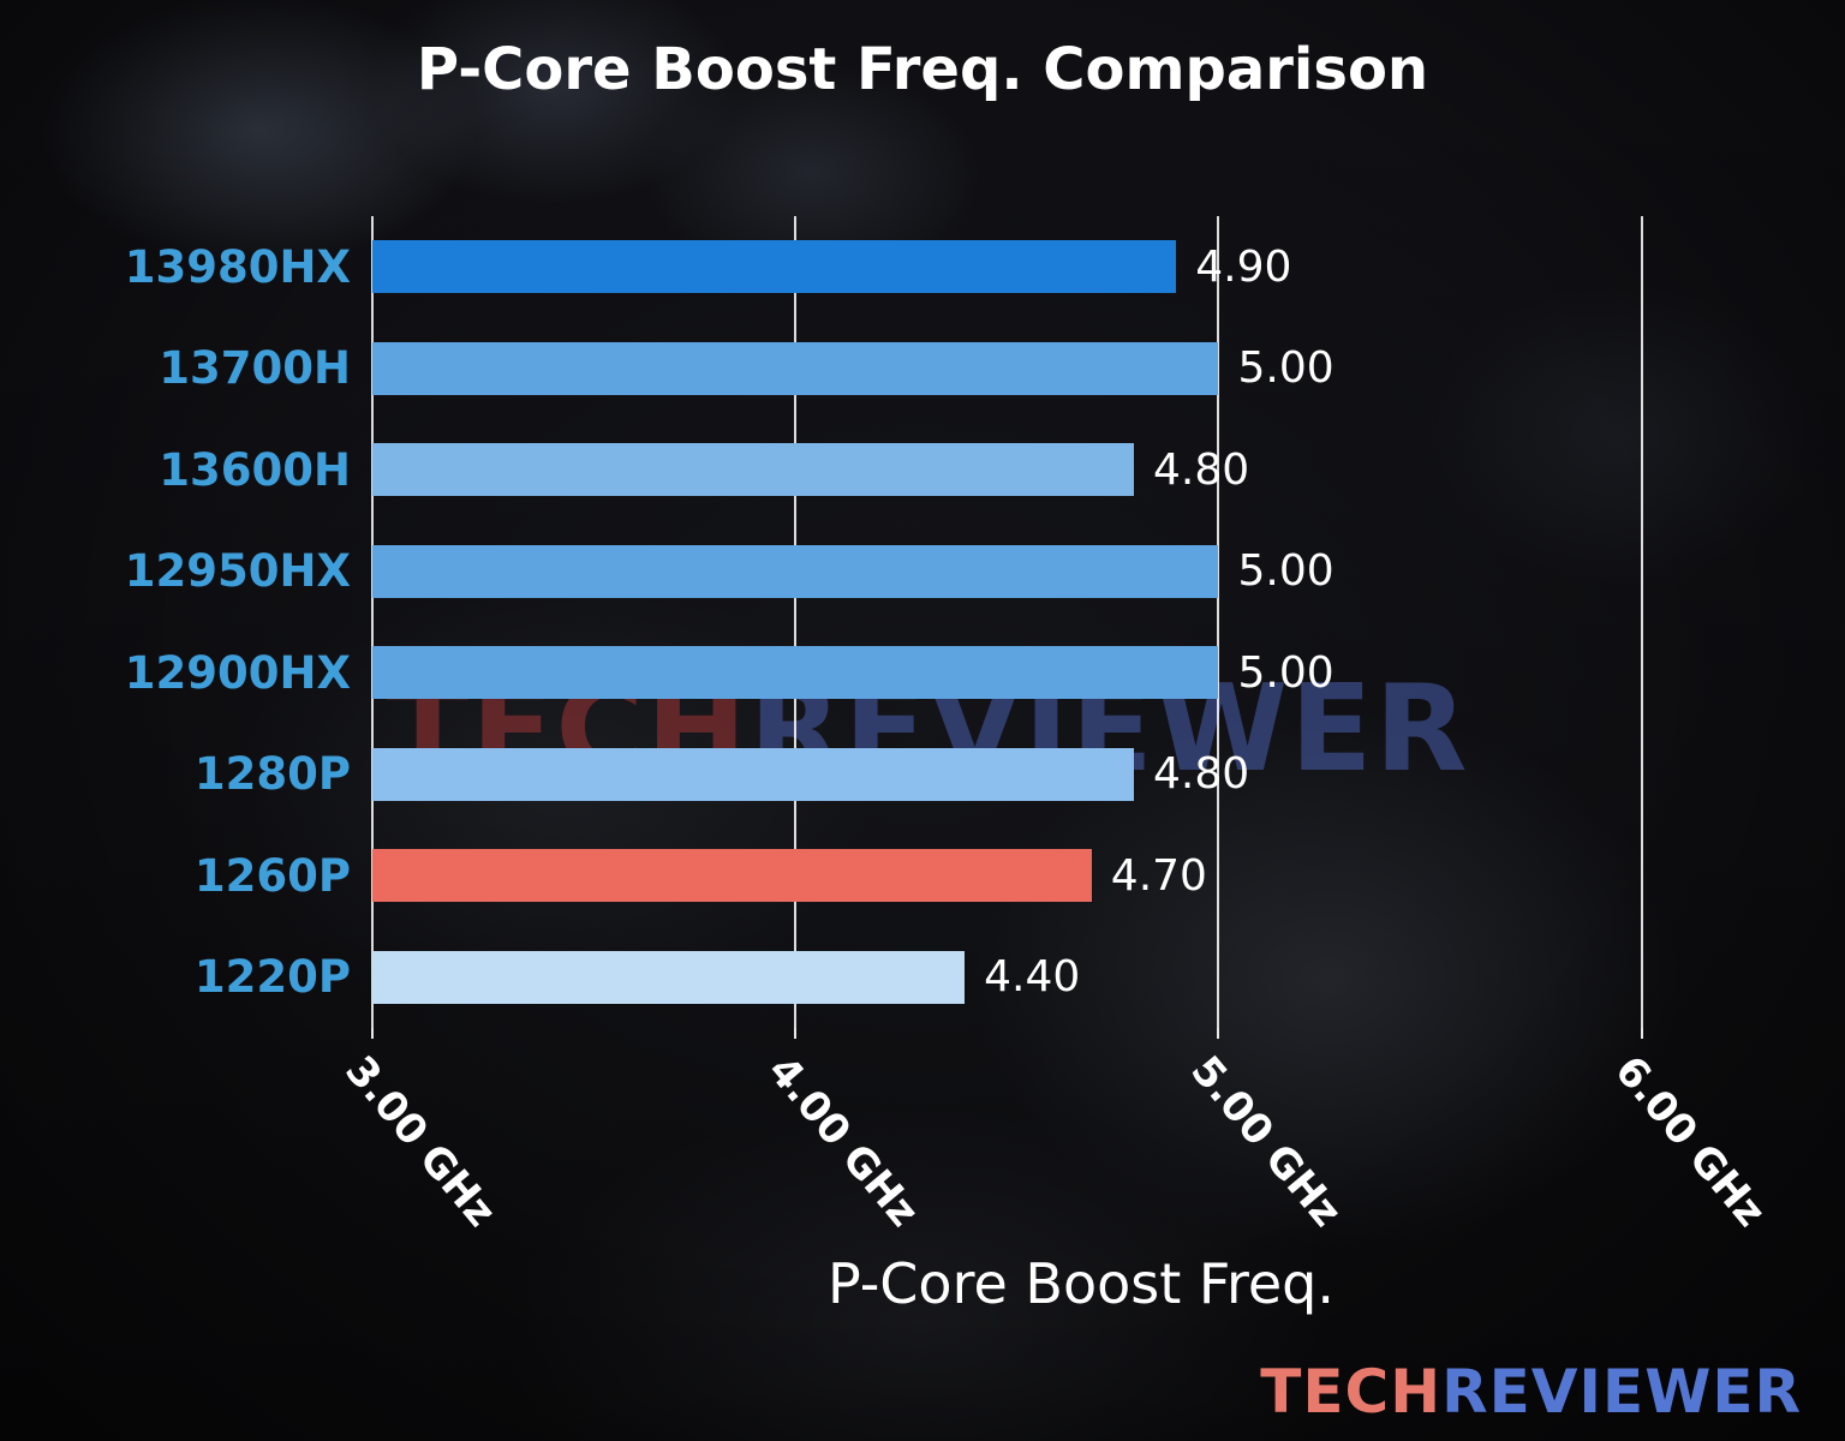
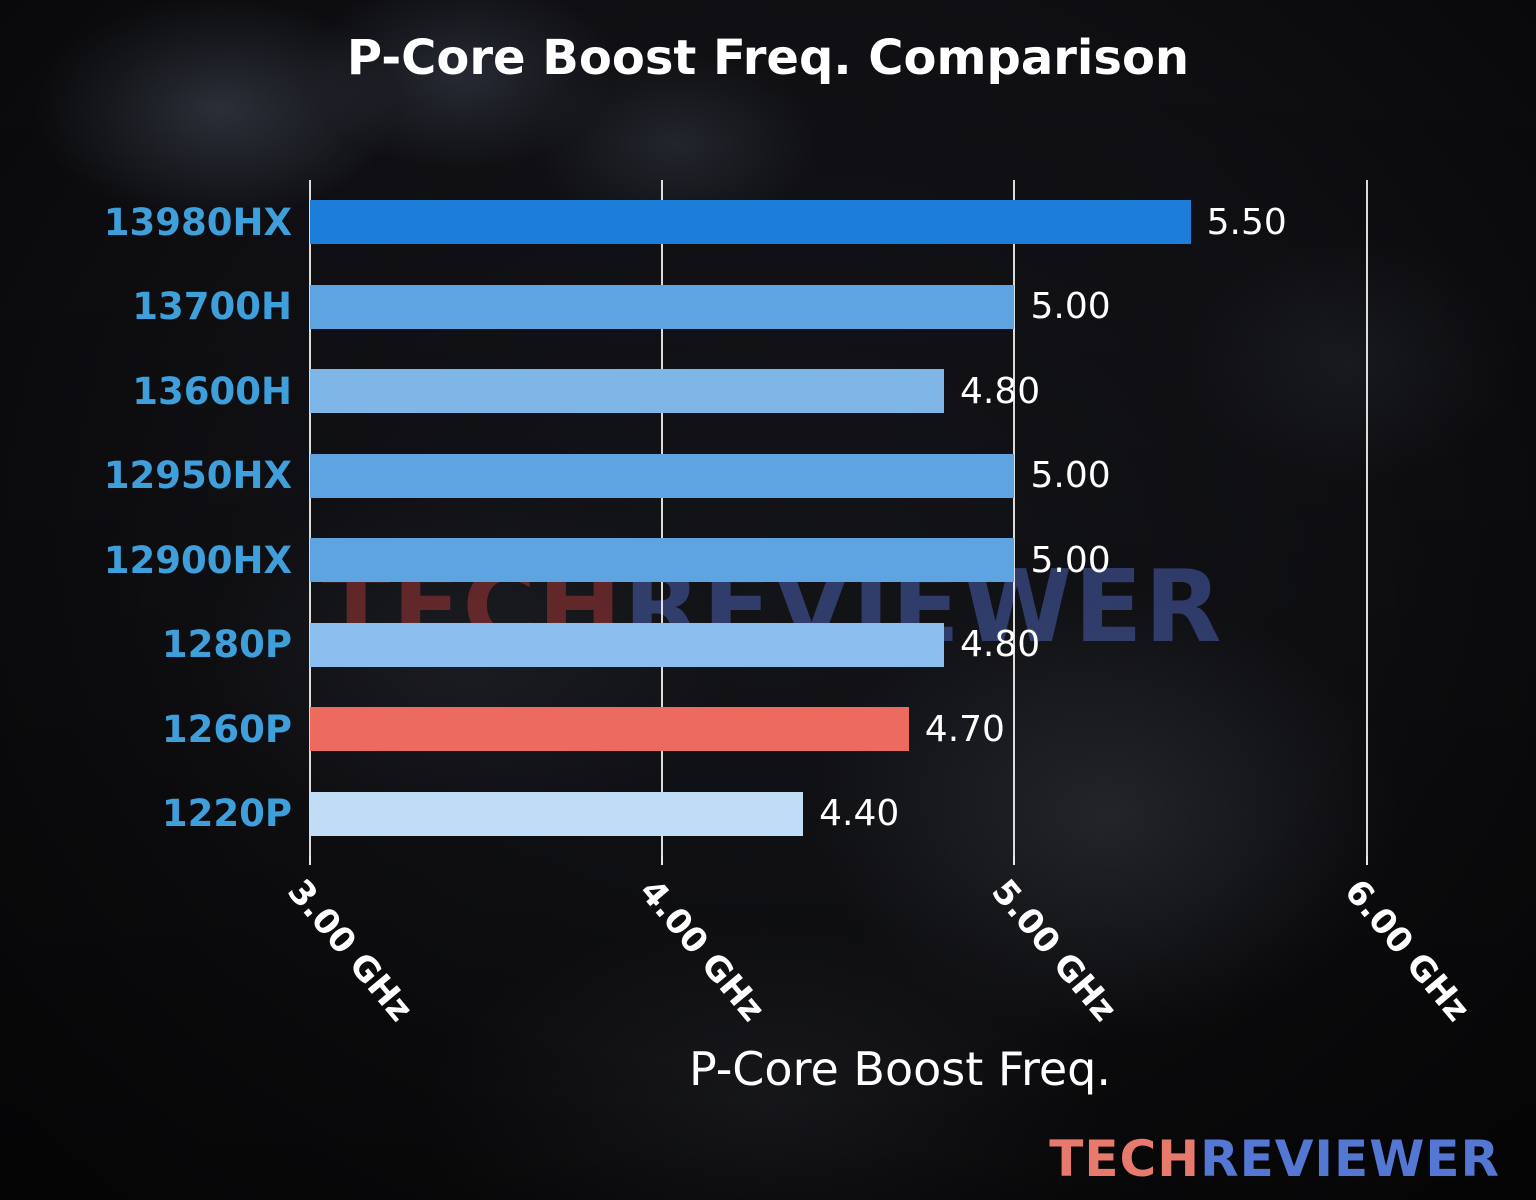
13980HX: 4.90 -> 5.50
